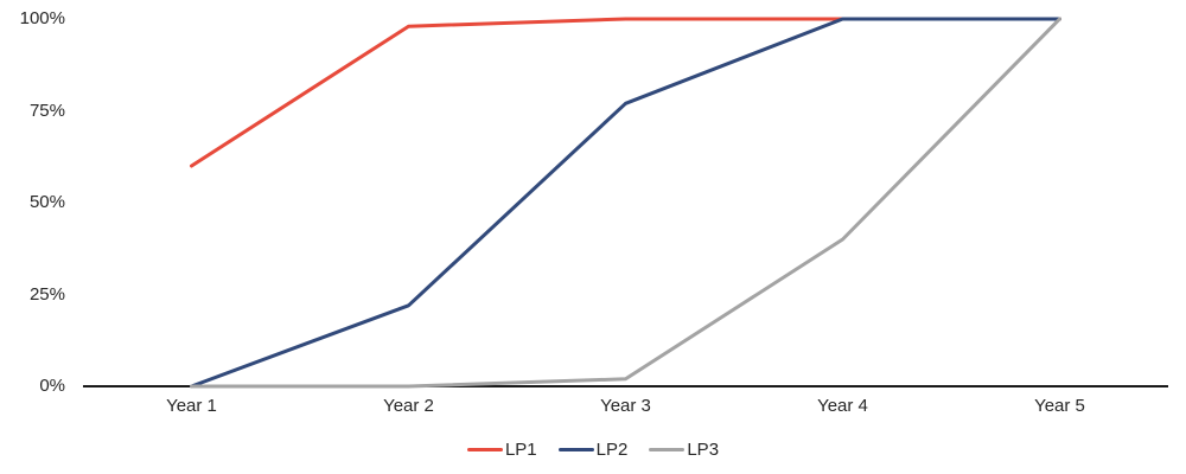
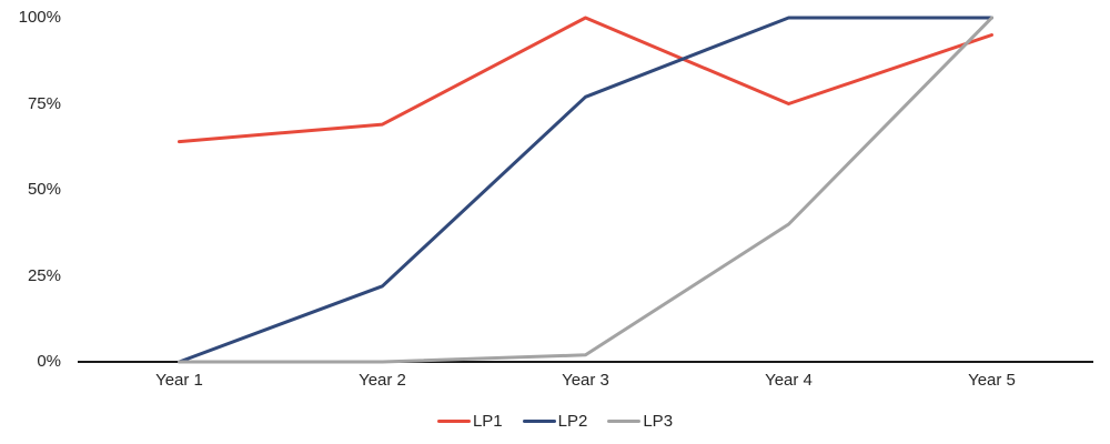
LP1/Year 1: 60% -> 64%
LP1/Year 2: 98% -> 69%
LP1/Year 4: 100% -> 75%
LP1/Year 5: 100% -> 95%
